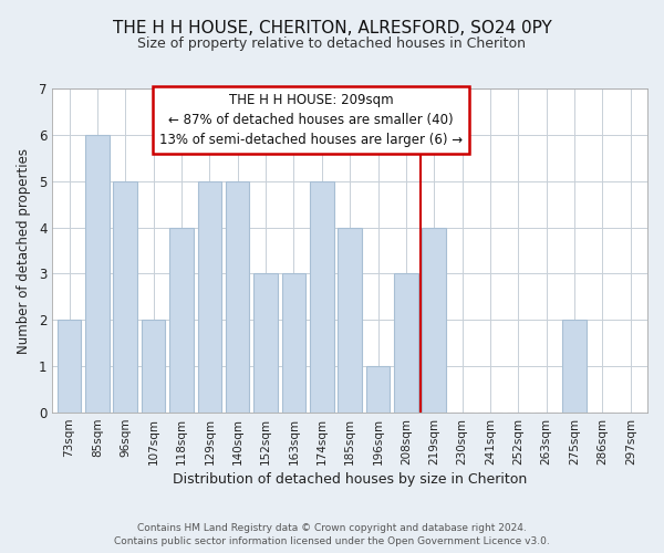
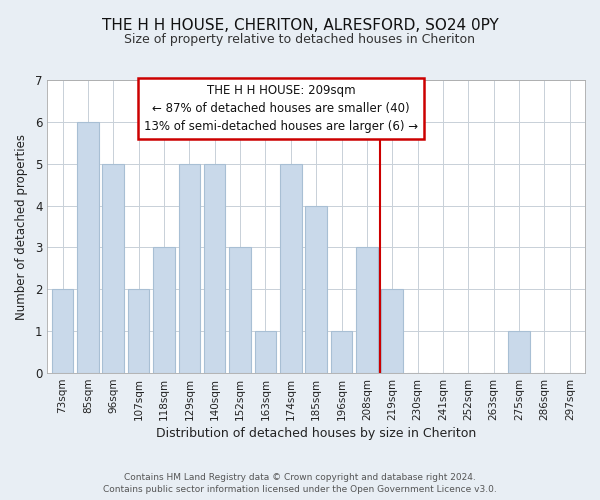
118sqm: 4 -> 3
163sqm: 3 -> 1
219sqm: 4 -> 2
275sqm: 2 -> 1
